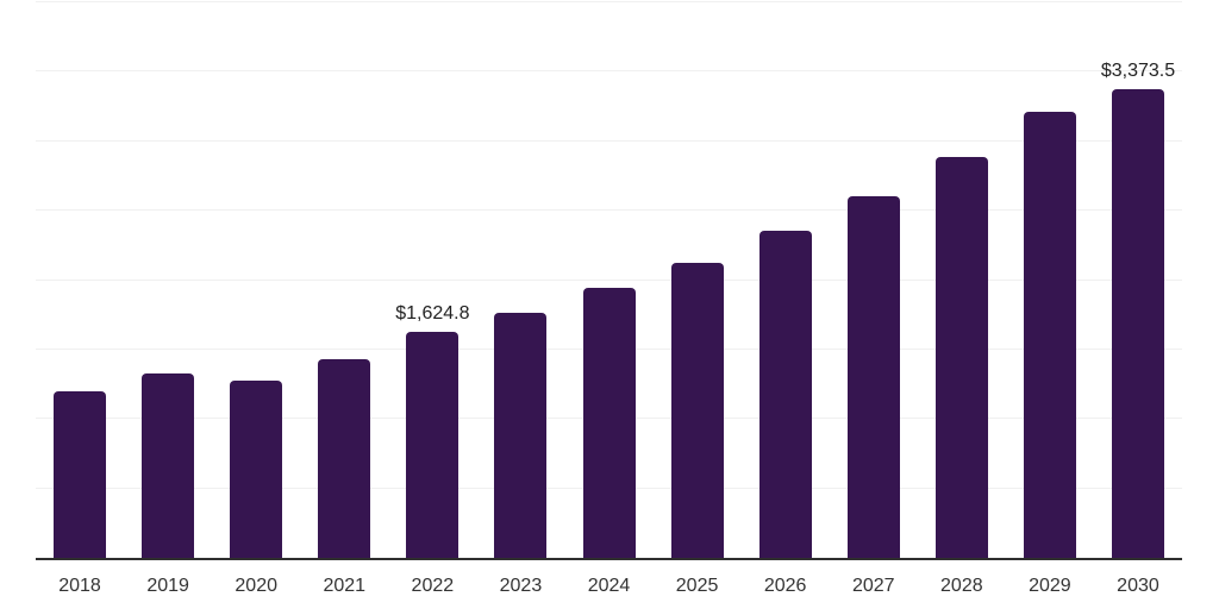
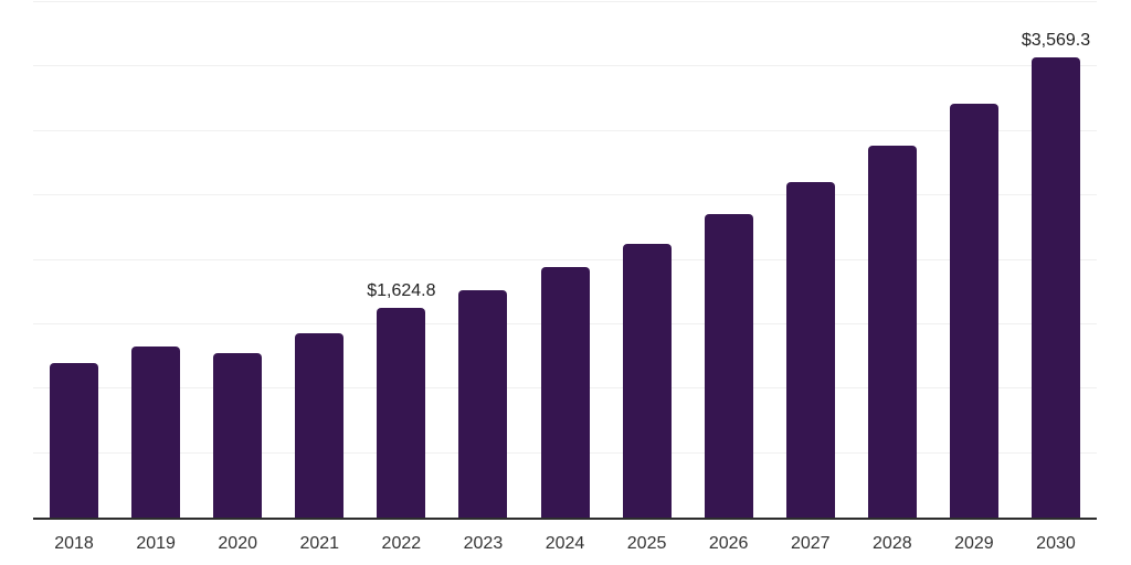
2030: $3,373.5 -> $3,569.3
